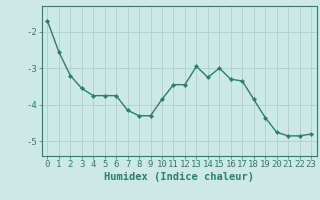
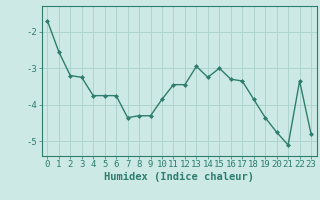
3: -3.55 -> -3.25
7: -4.15 -> -4.35
21: -4.85 -> -5.10
22: -4.85 -> -3.35
